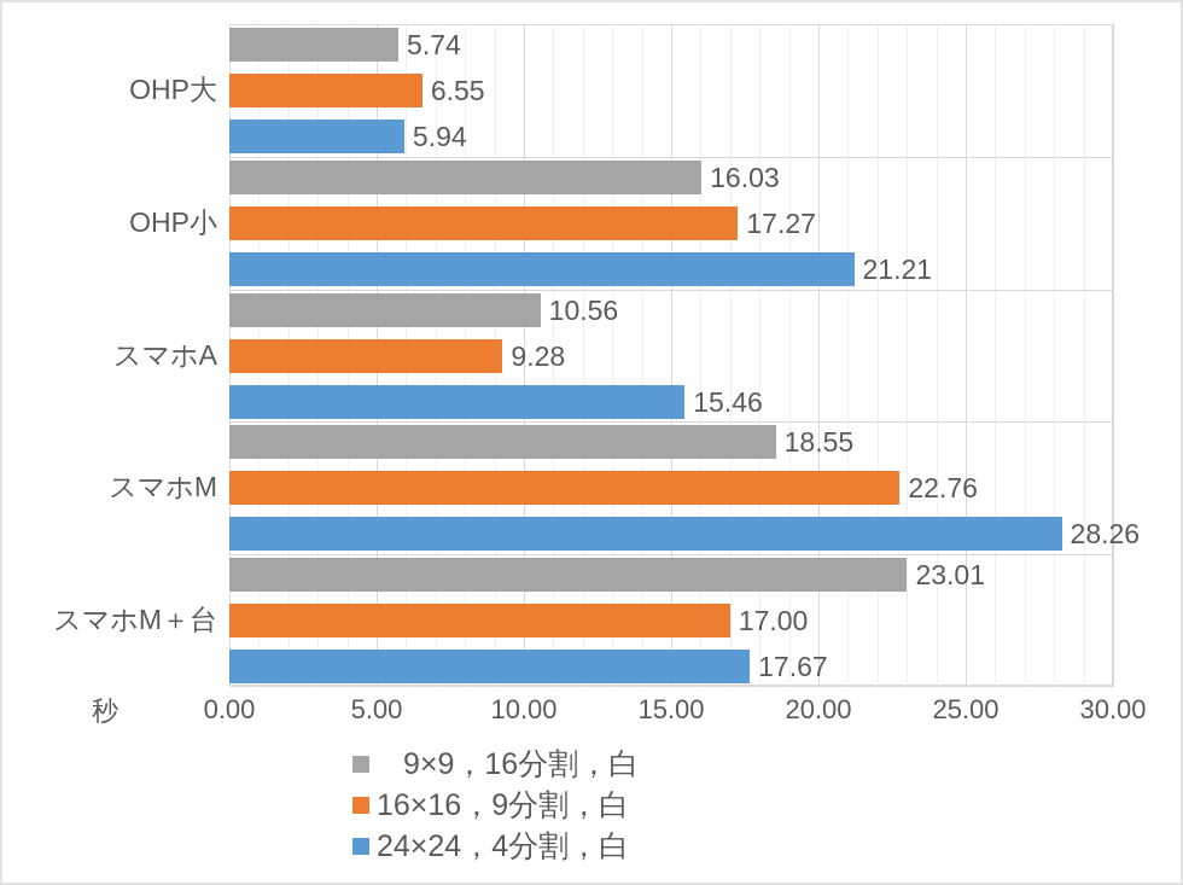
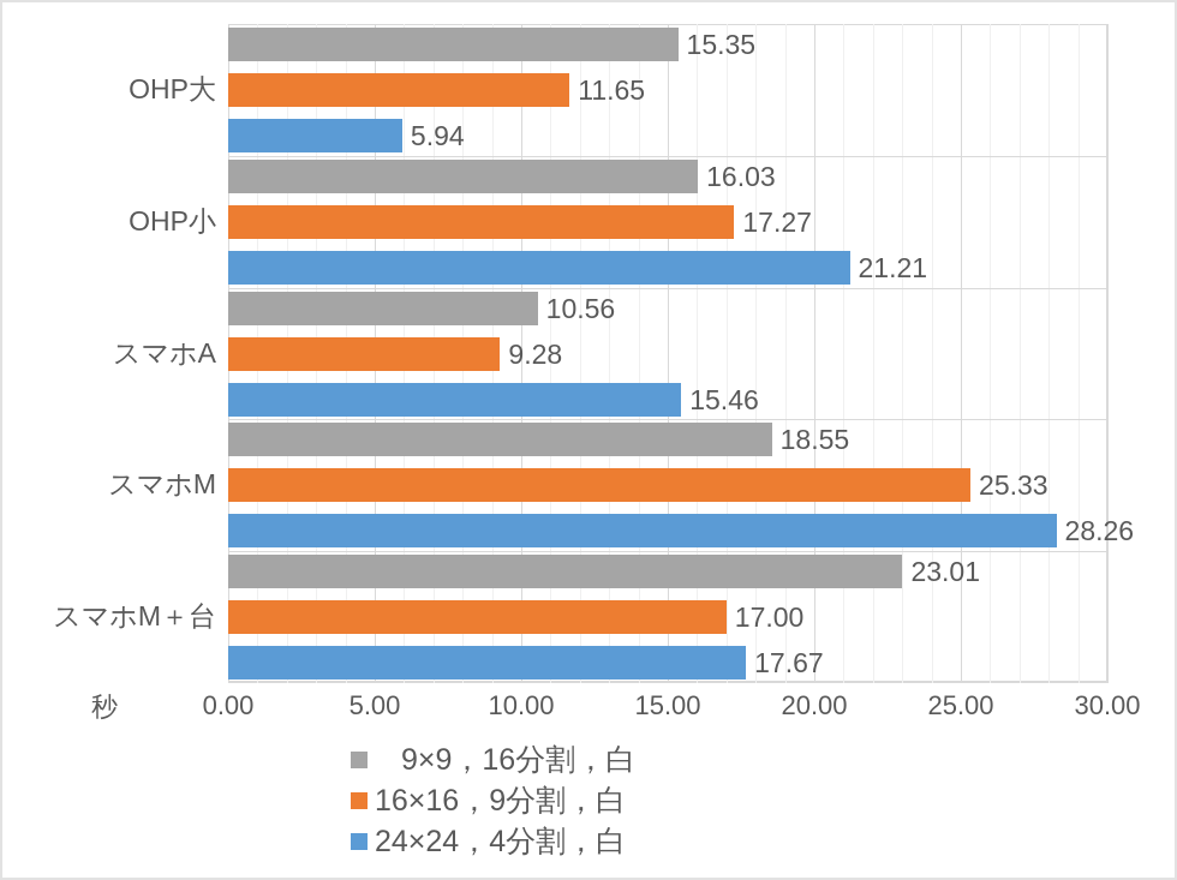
9×9，16分割，白/OHP大: 5.74 -> 15.35
16×16，9分割，白/OHP大: 6.55 -> 11.65
16×16，9分割，白/スマホM: 22.76 -> 25.33
